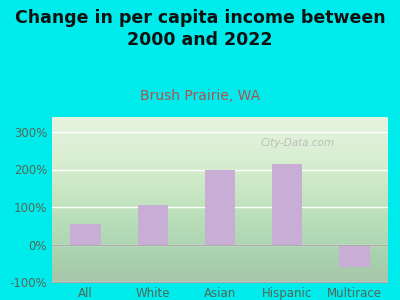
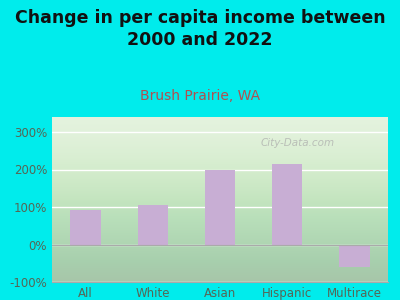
All: 55% -> 93%
